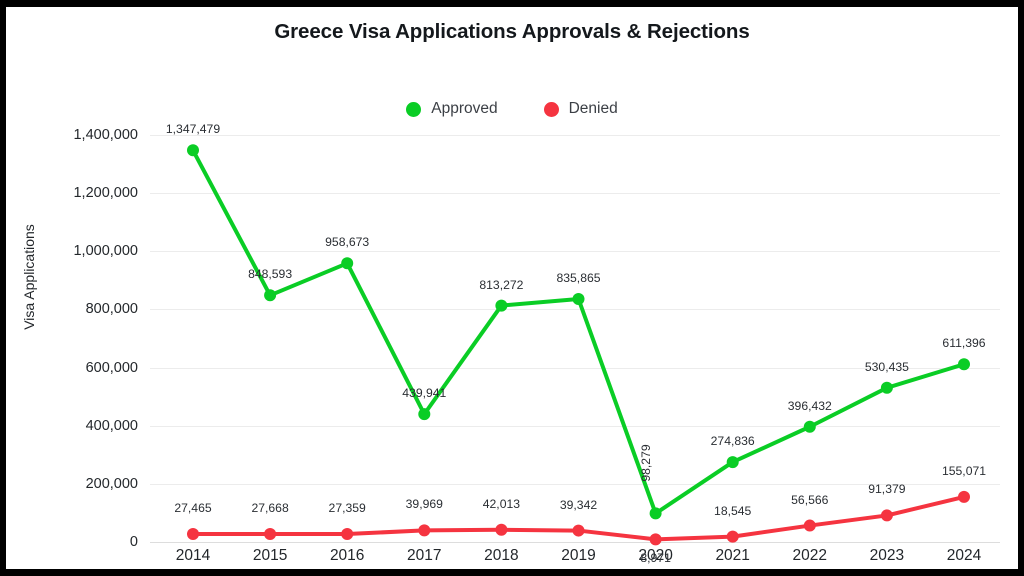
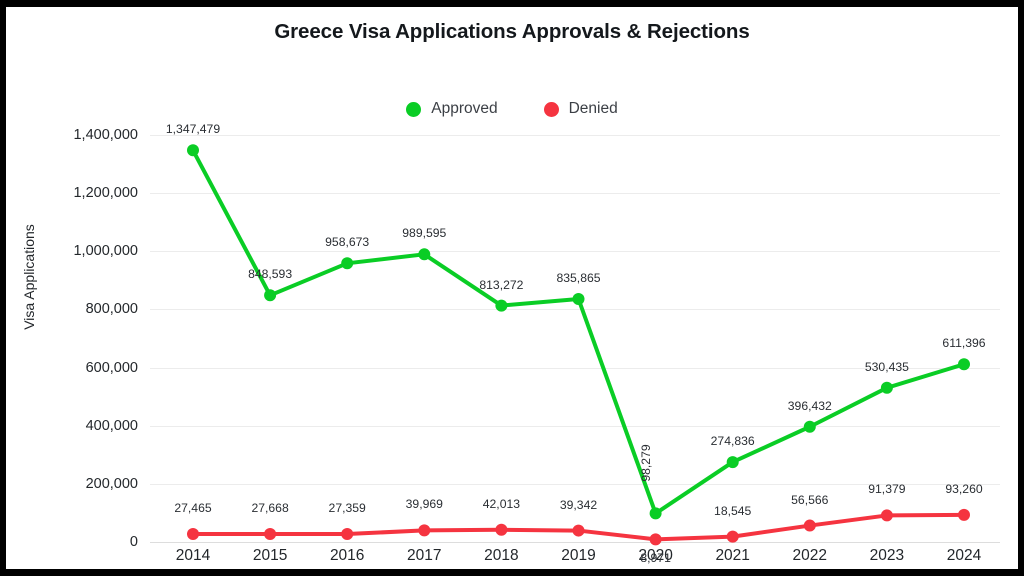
Approved/2017: 439,941 -> 989,595
Denied/2024: 155,071 -> 93,260
